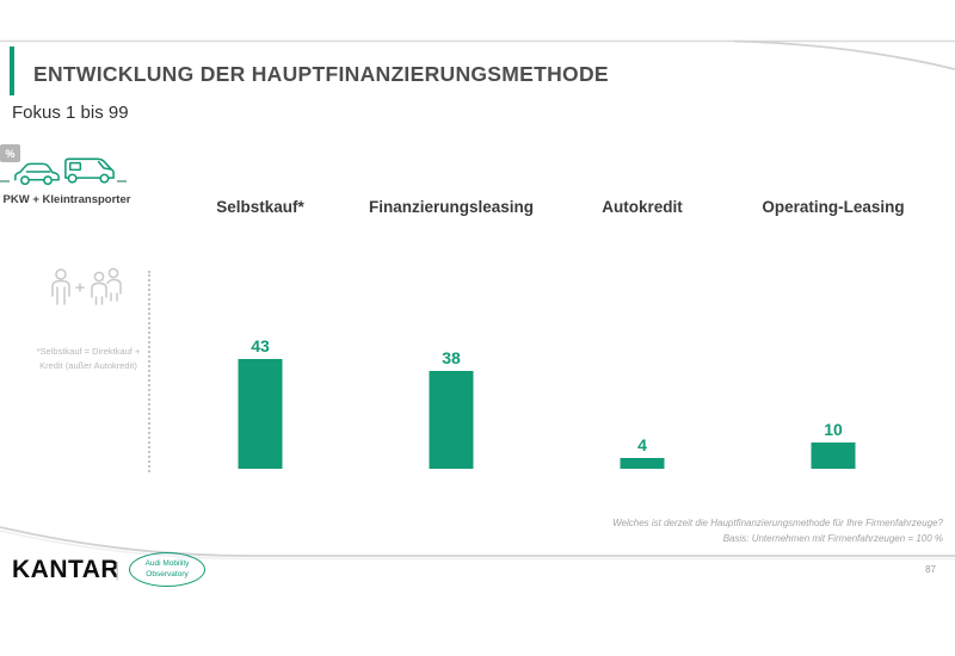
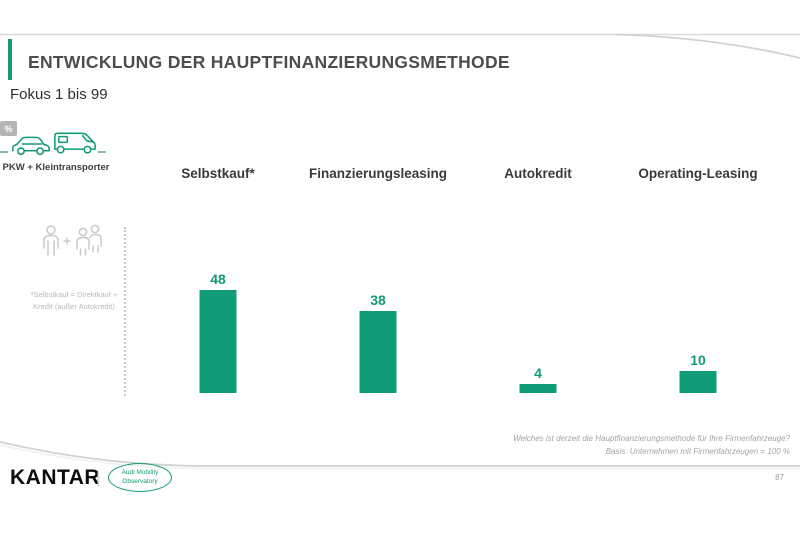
Selbstkauf*: 43 -> 48
